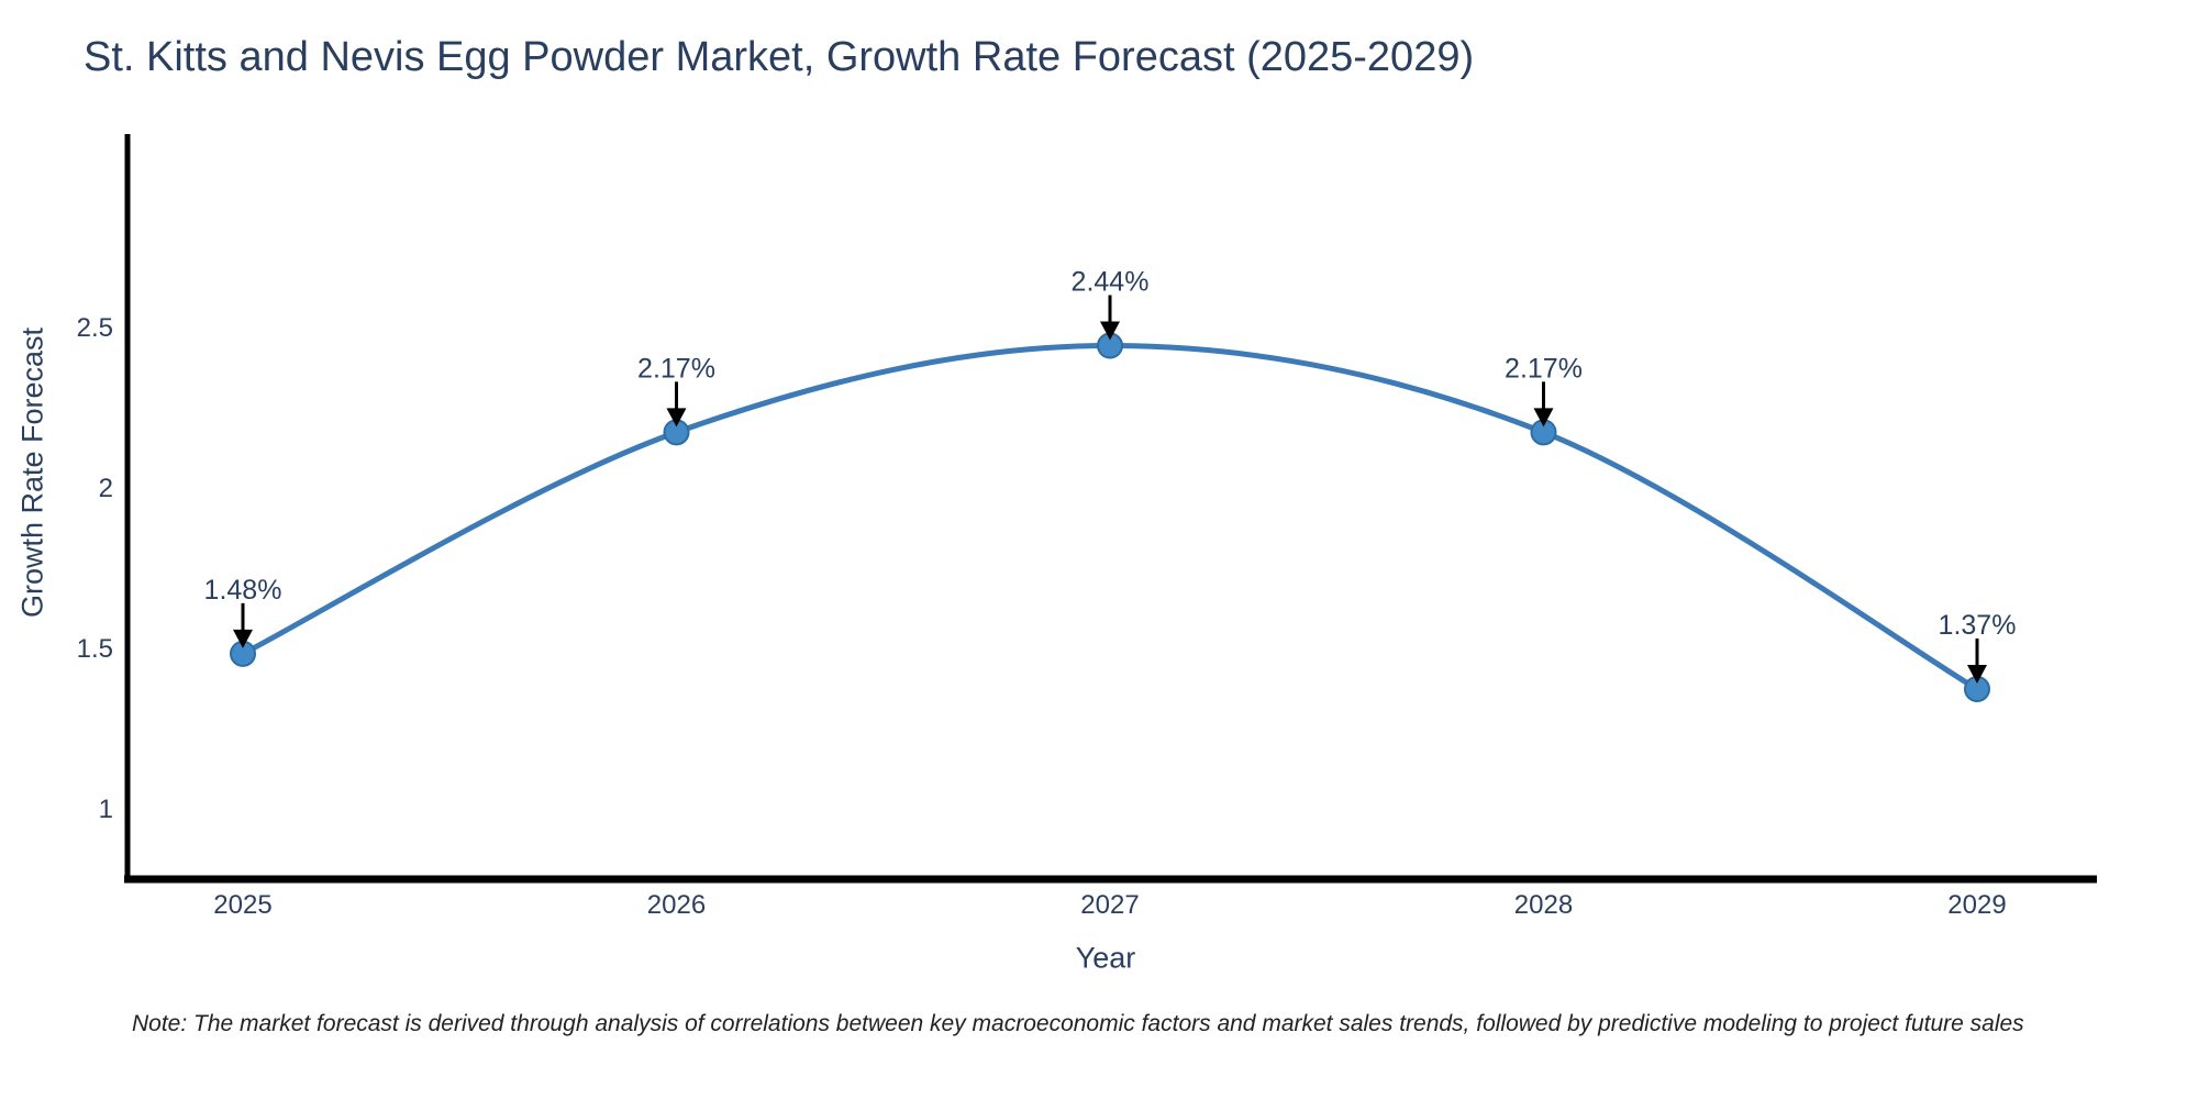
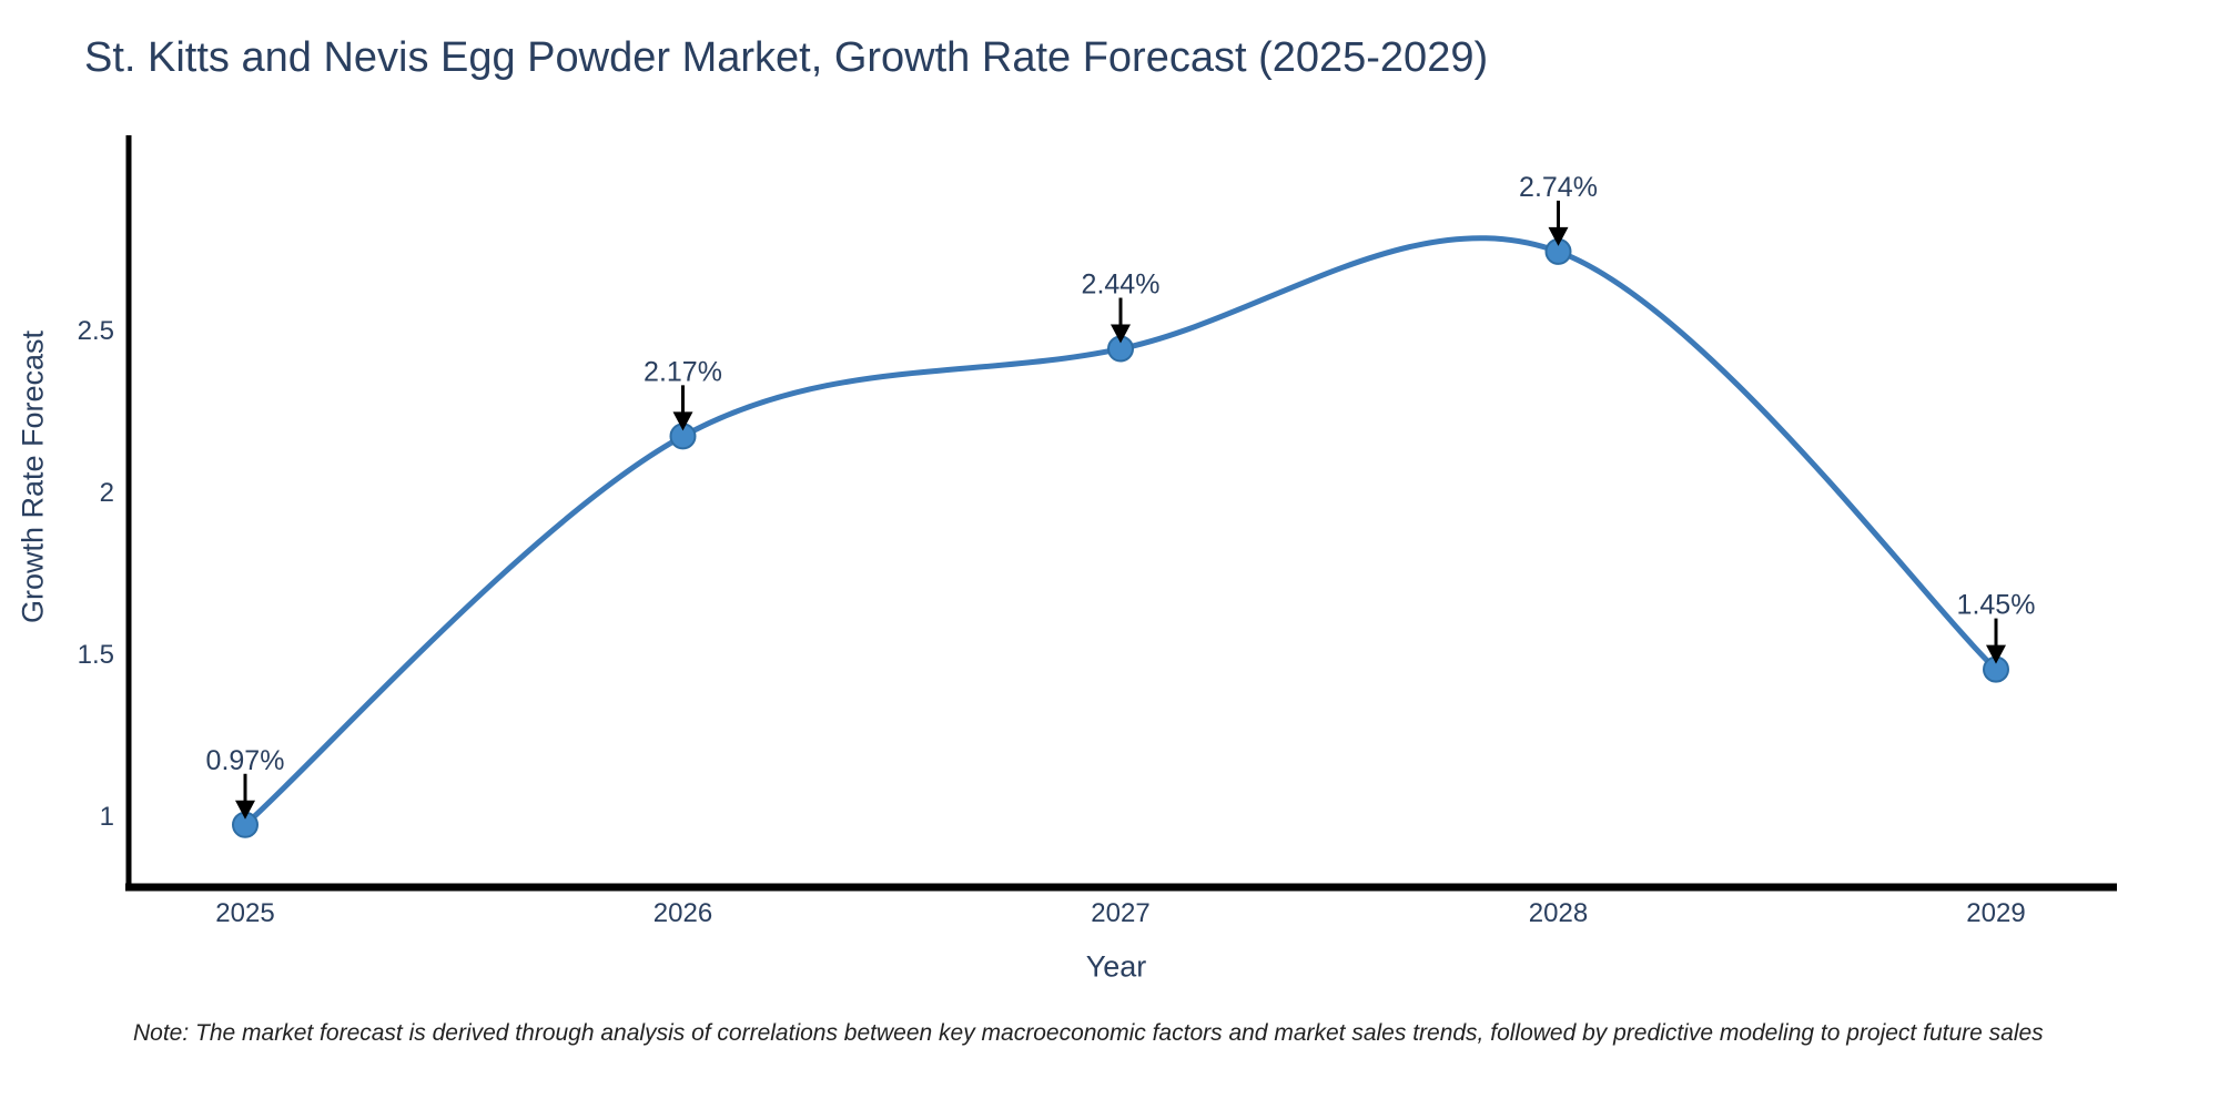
2025: 1.48% -> 0.97%
2028: 2.17% -> 2.74%
2029: 1.37% -> 1.45%
